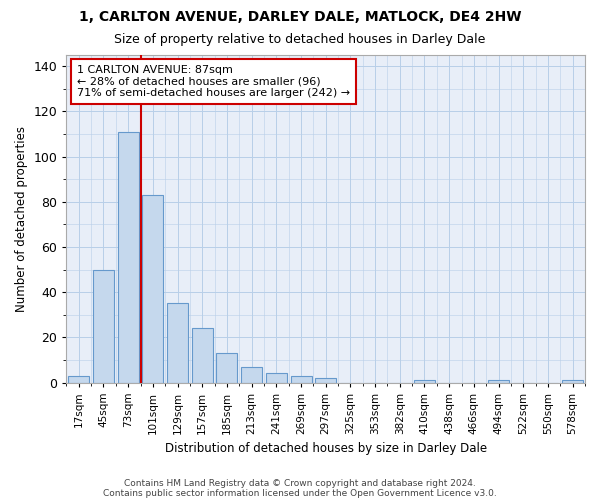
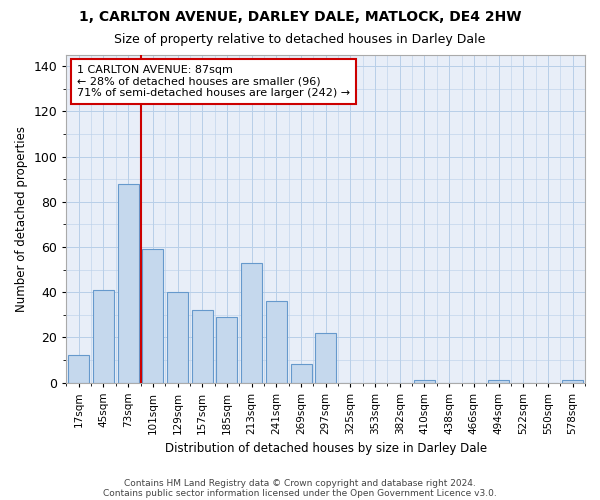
17sqm: 3 -> 12
45sqm: 50 -> 41
73sqm: 111 -> 88
101sqm: 83 -> 59
129sqm: 35 -> 40
157sqm: 24 -> 32
185sqm: 13 -> 29
213sqm: 7 -> 53
241sqm: 4 -> 36
269sqm: 3 -> 8
297sqm: 2 -> 22
